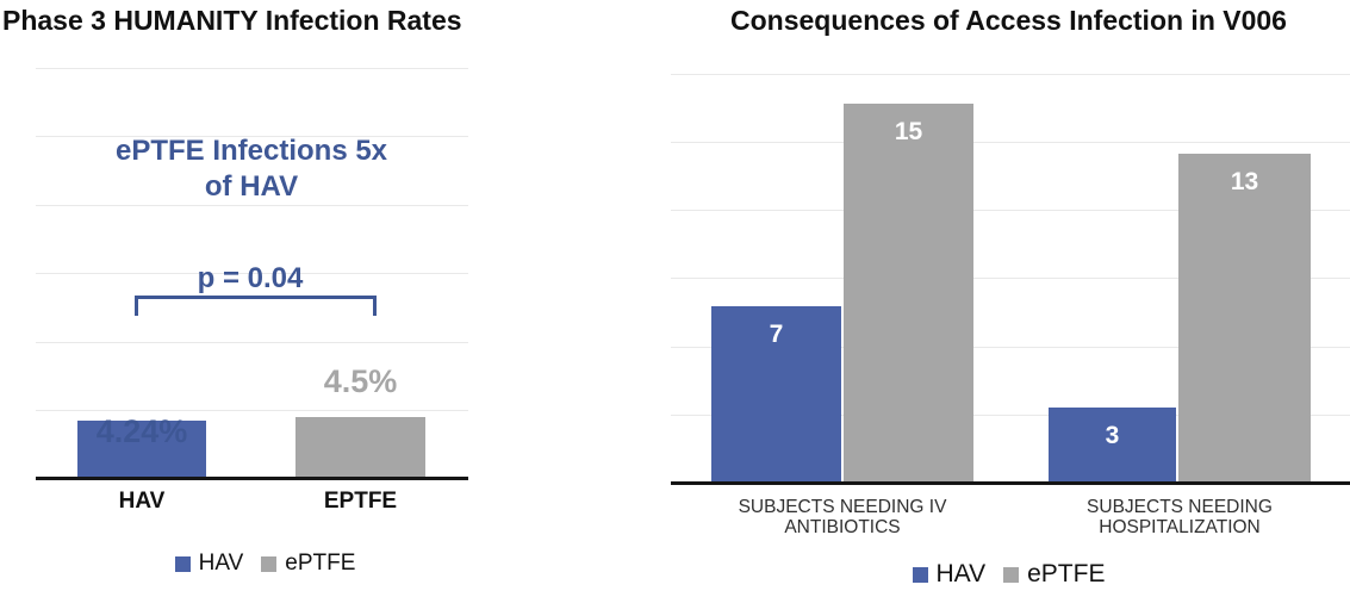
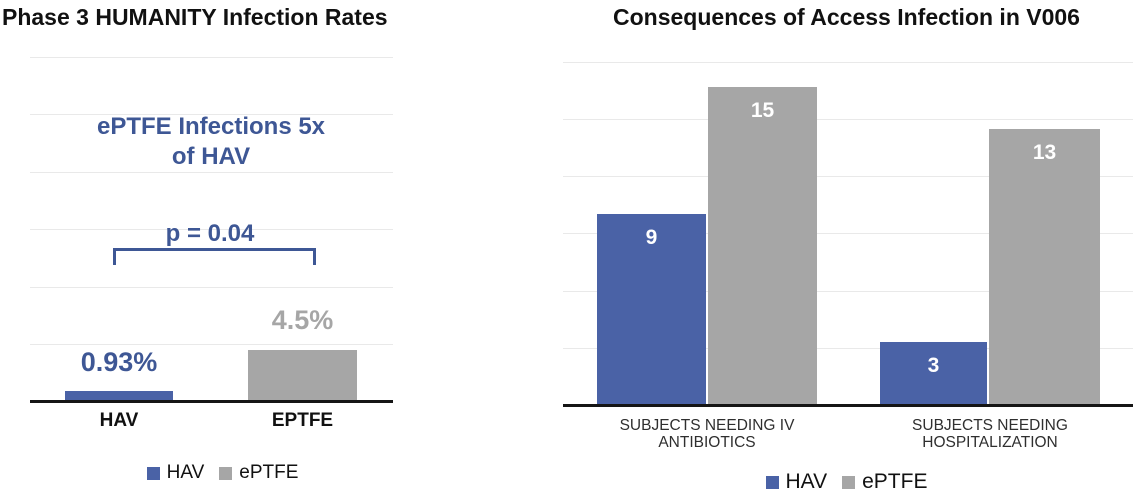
Phase 3 HUMANITY Infection Rates/HAV: 4.24% -> 0.93%
Consequences of Access Infection in V006/HAV/SUBJECTS NEEDING IV ANTIBIOTICS: 7 -> 9
